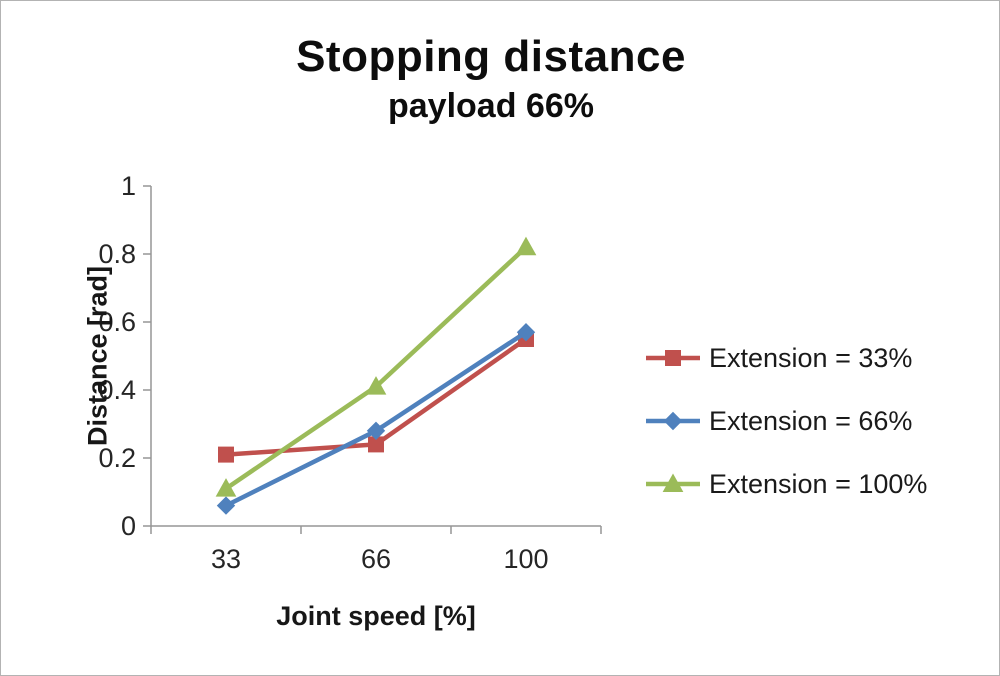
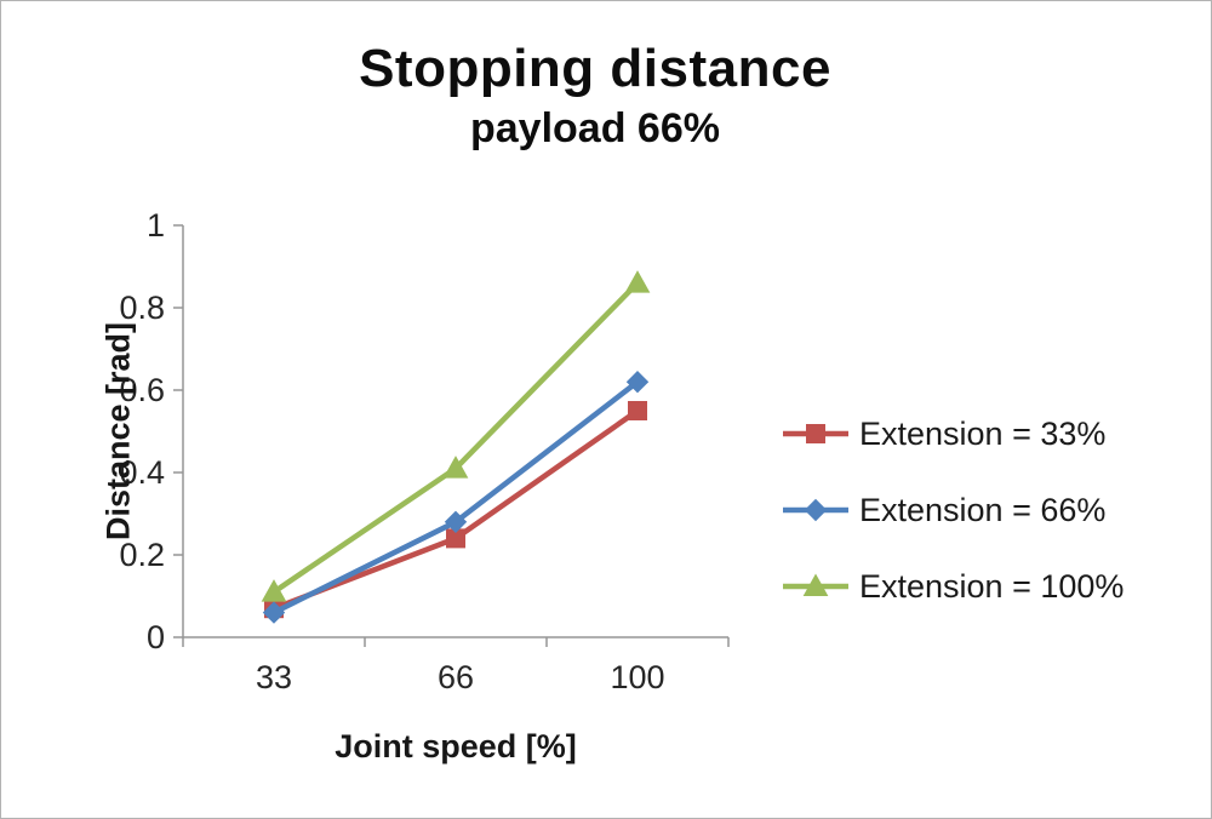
Extension = 33%/33: 0.21 -> 0.07
Extension = 66%/100: 0.57 -> 0.62
Extension = 100%/100: 0.82 -> 0.86
